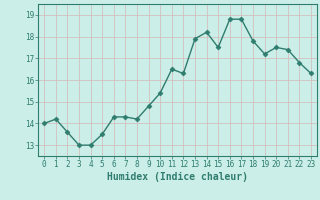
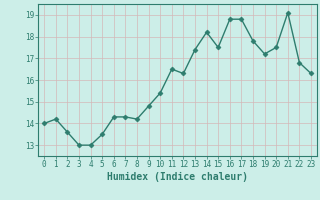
13: 17.9 -> 17.4
21: 17.4 -> 19.1
